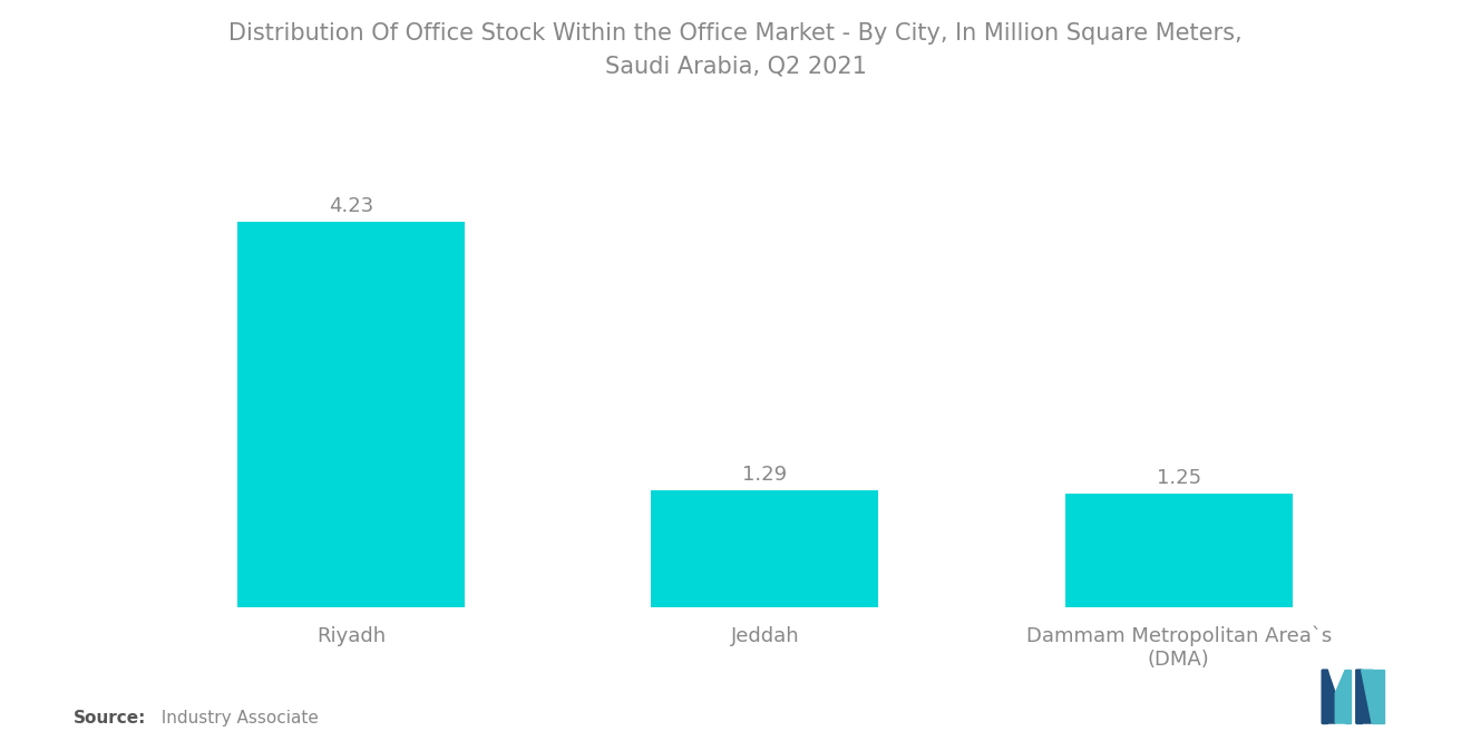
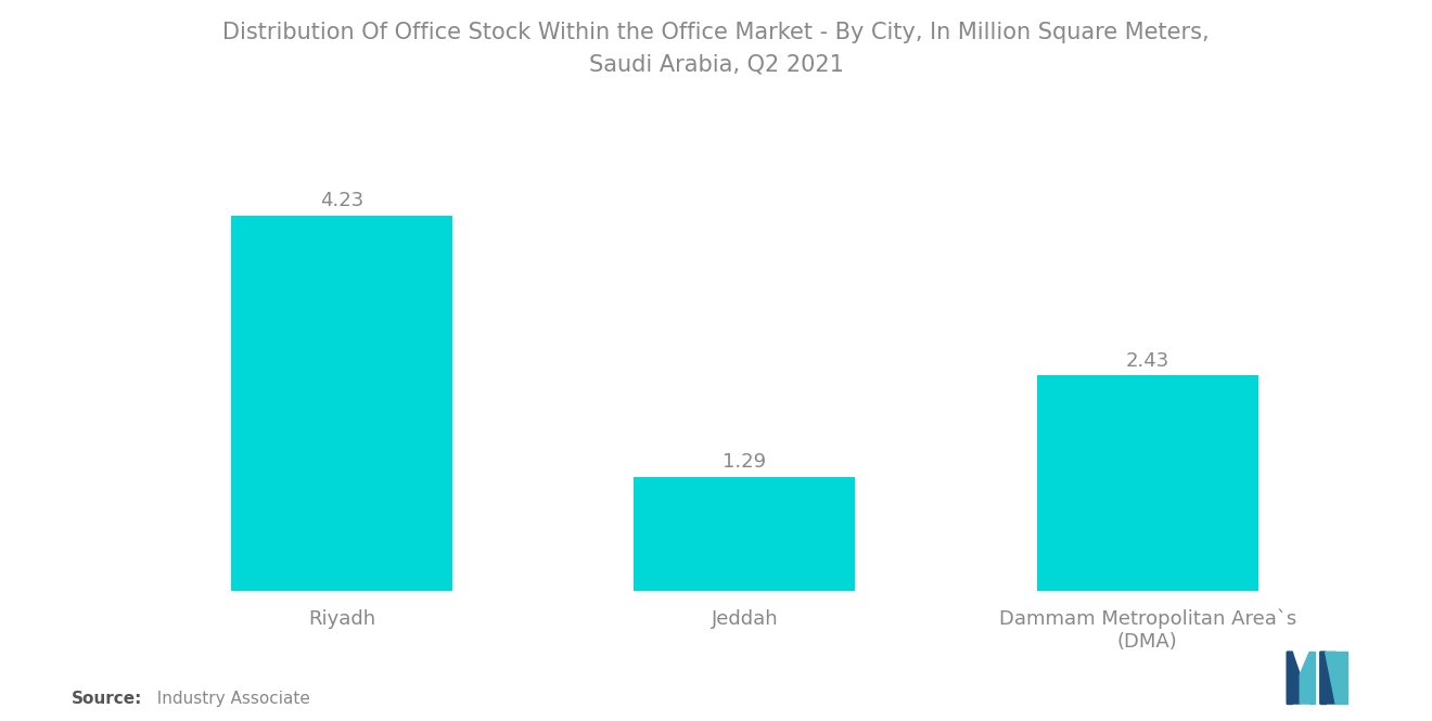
Dammam Metropolitan Area`s (DMA): 1.25 -> 2.43
